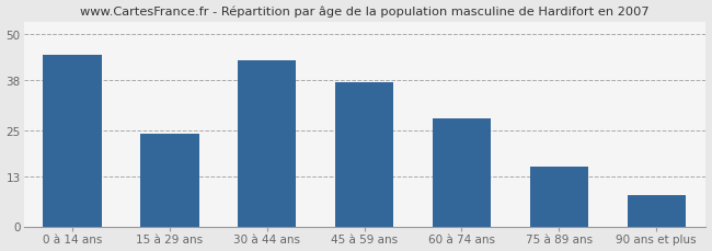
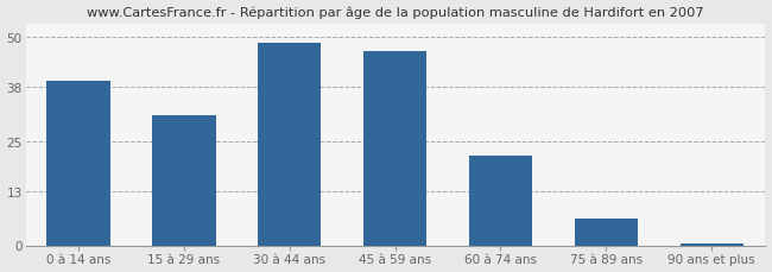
0 à 14 ans: 44.5 -> 39.5
15 à 29 ans: 24.0 -> 31.0
30 à 44 ans: 43.0 -> 48.5
45 à 59 ans: 37.5 -> 46.5
60 à 74 ans: 28.0 -> 21.5
75 à 89 ans: 15.5 -> 6.5
90 ans et plus: 8.0 -> 0.5
